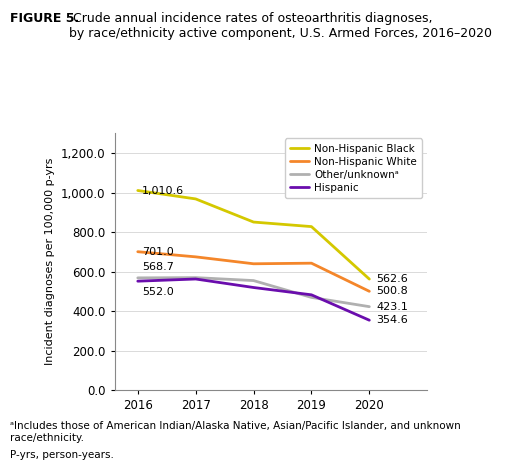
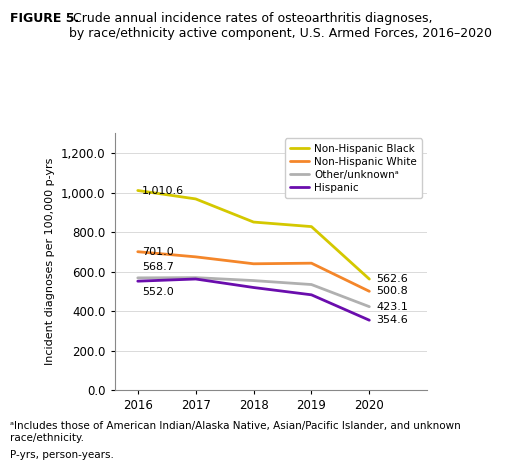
Other/unknownᵃ/2019: 470 -> 540
